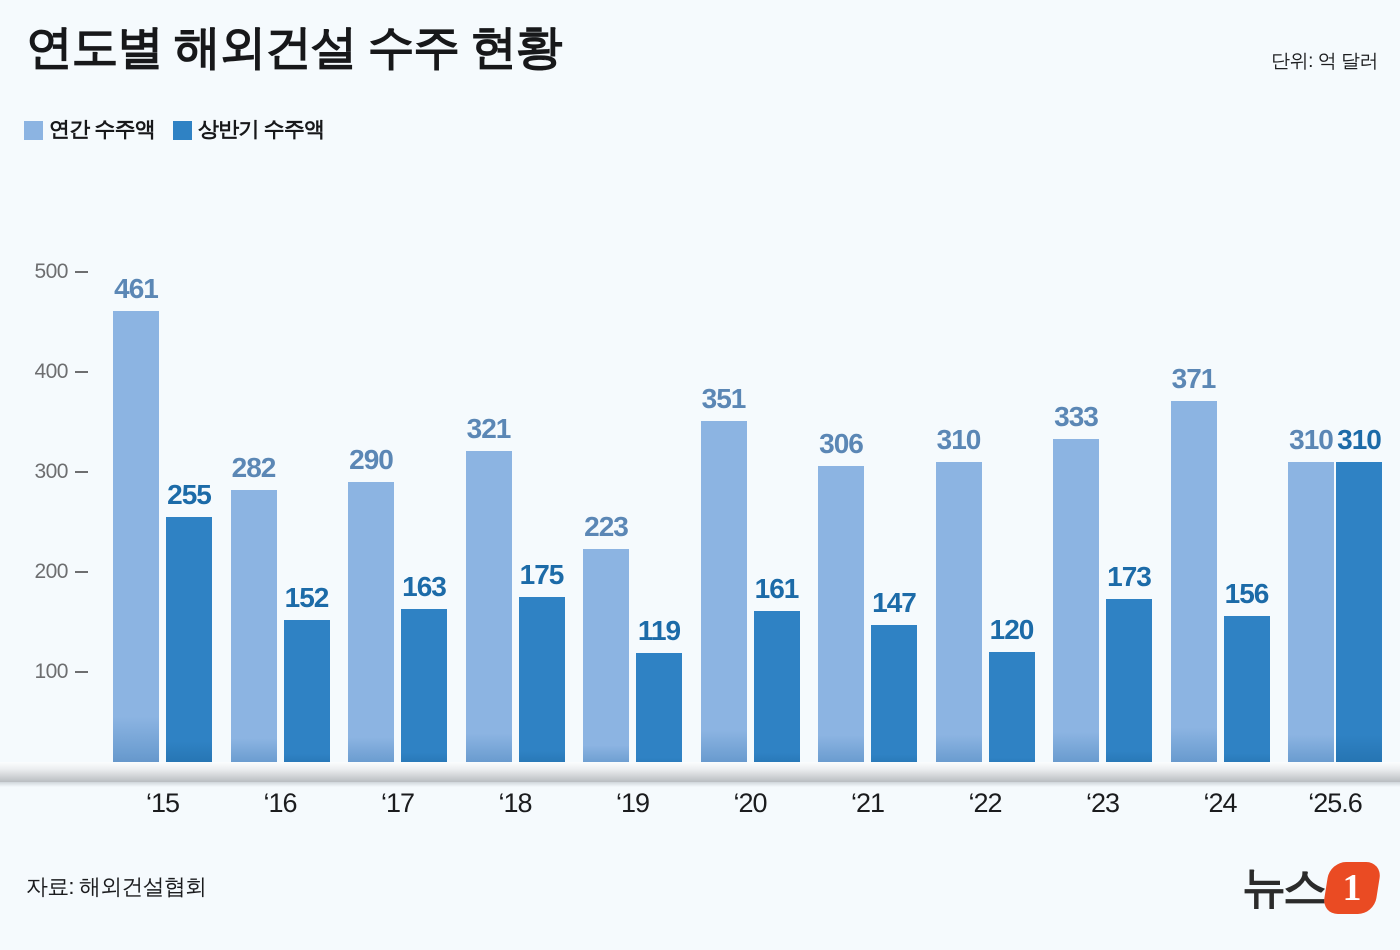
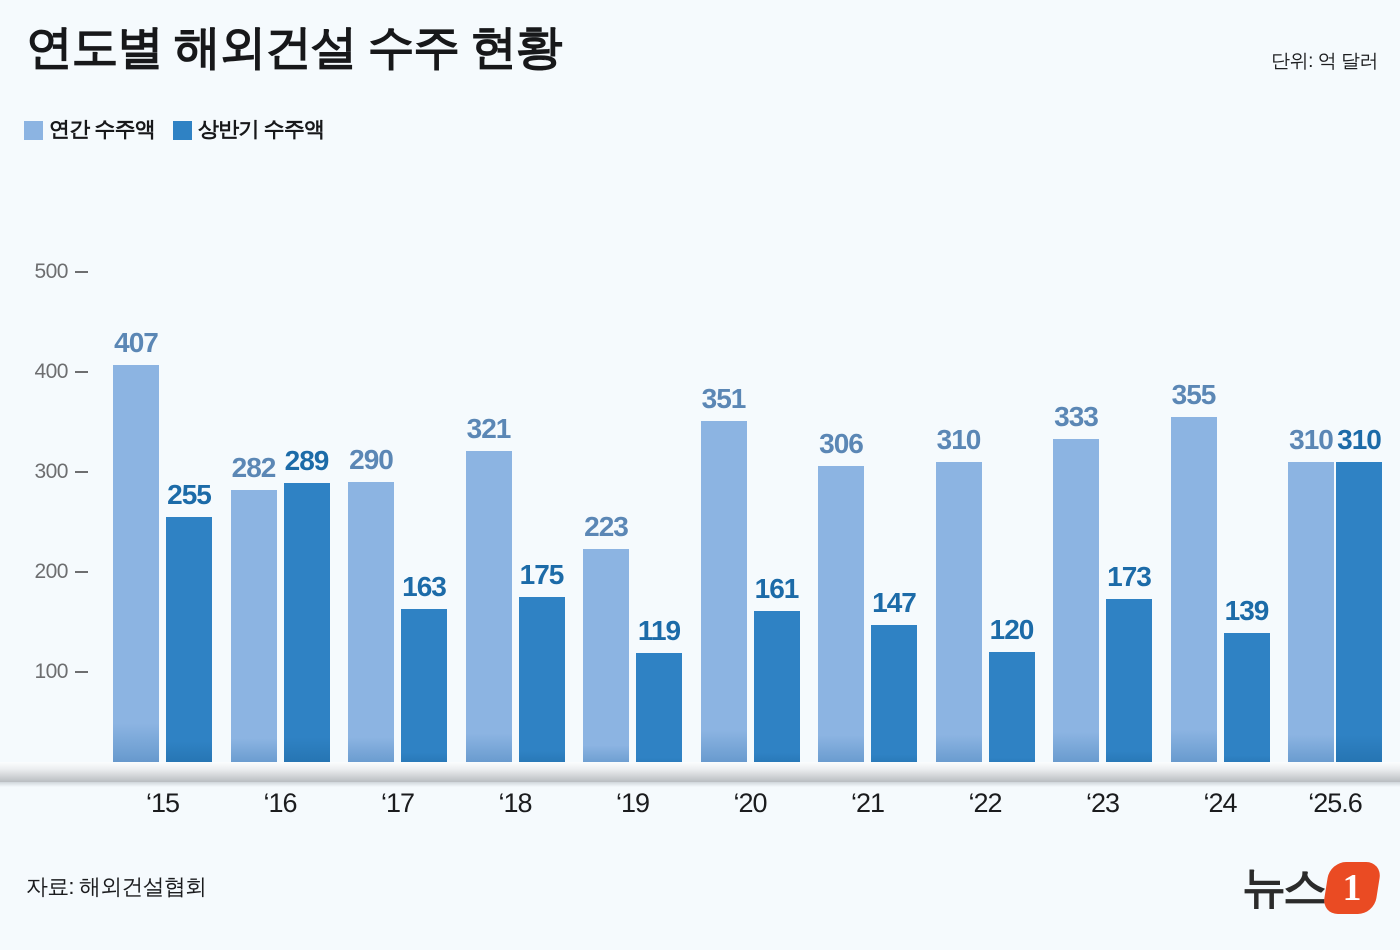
연간 수주액/‘15: 461 -> 407
상반기 수주액/‘16: 152 -> 289
연간 수주액/‘24: 371 -> 355
상반기 수주액/‘24: 156 -> 139
